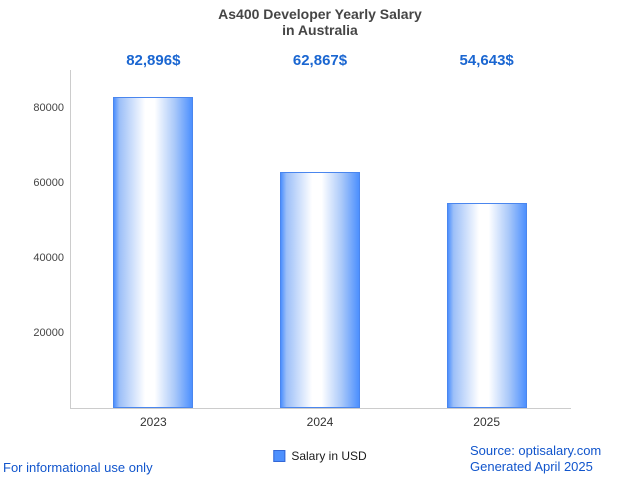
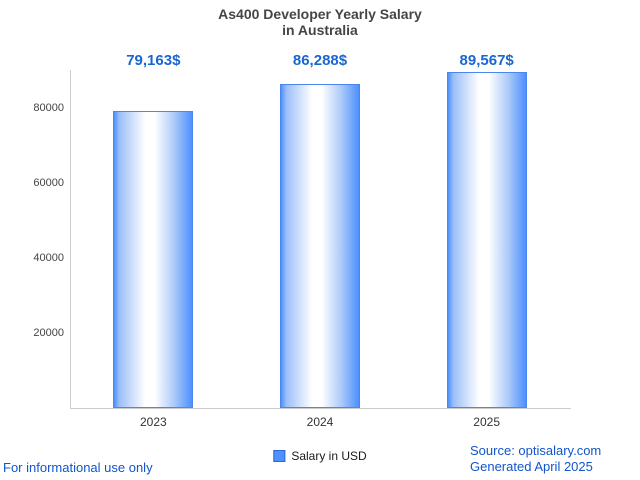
2023: 82,896 -> 79,163
2024: 62,867 -> 86,288
2025: 54,643 -> 89,567
